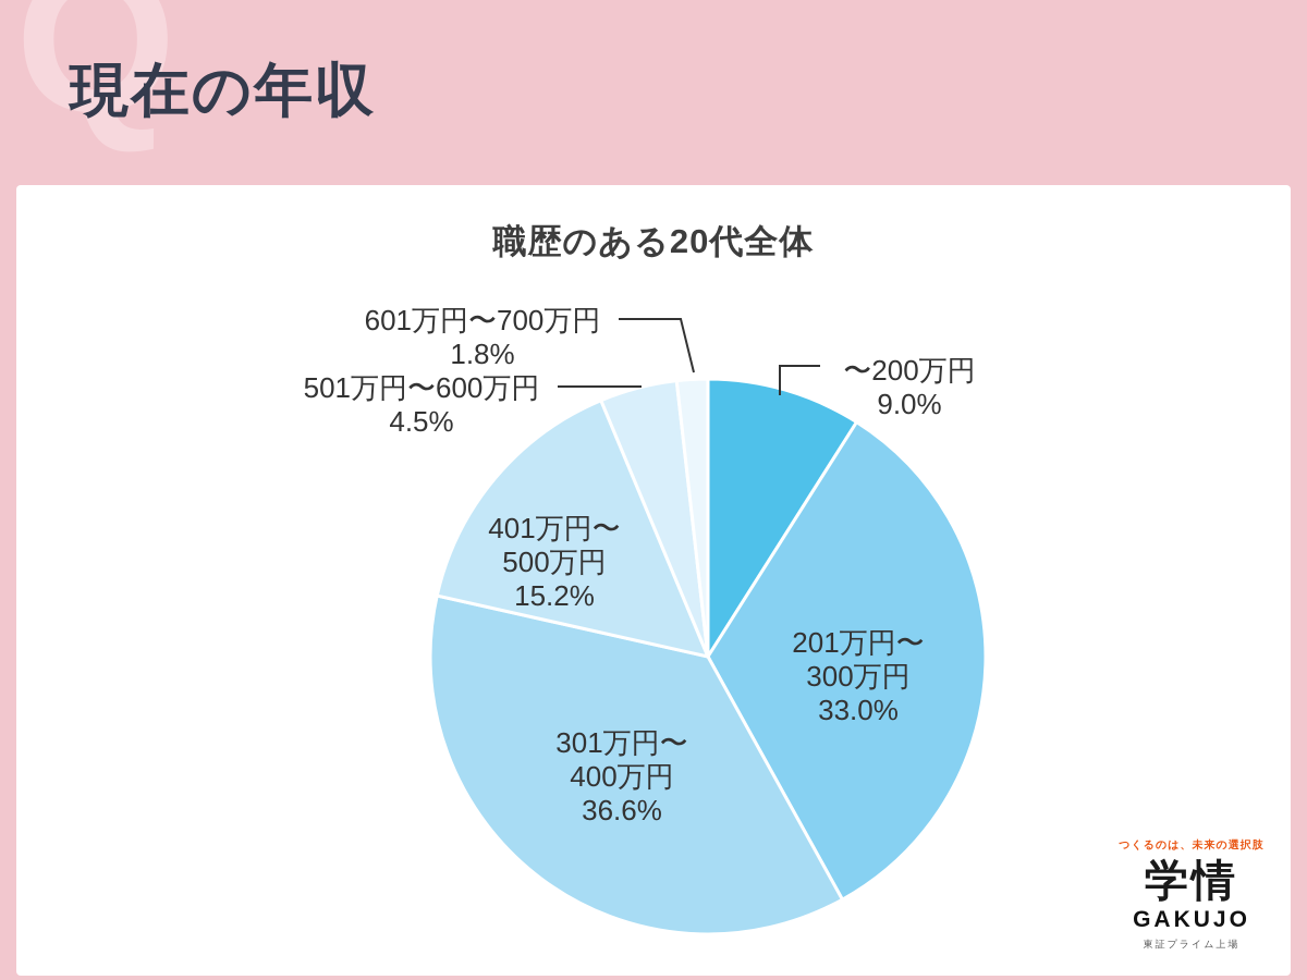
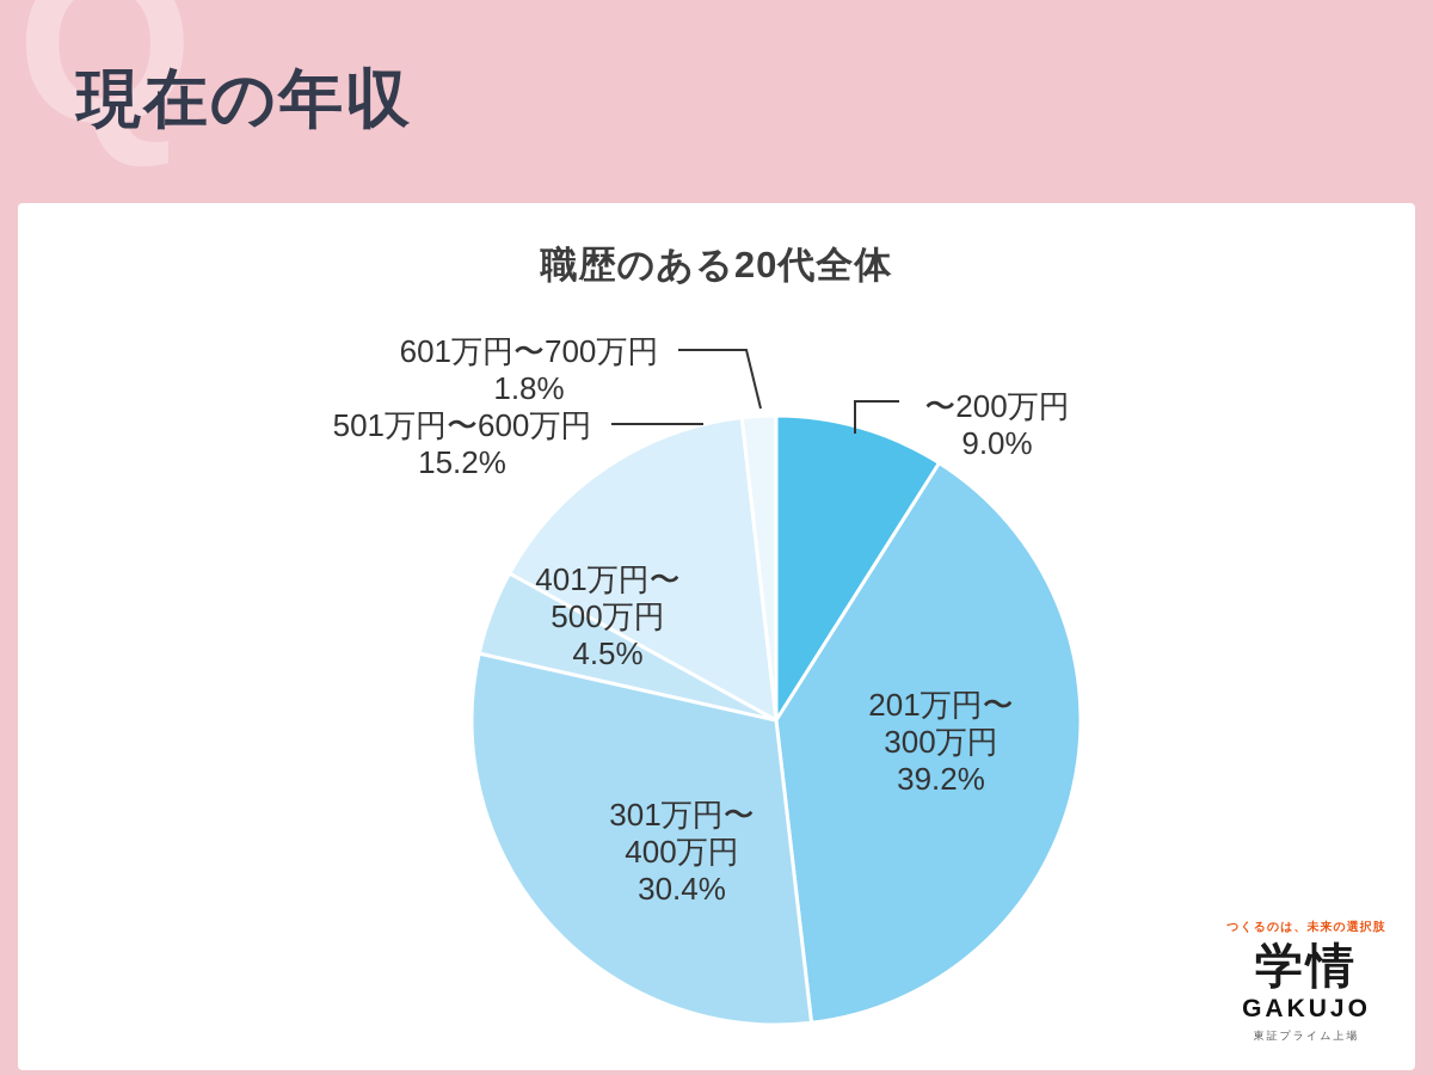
201万円〜300万円: 33.0% -> 39.2%
301万円〜400万円: 36.6% -> 30.4%
401万円〜500万円: 15.2% -> 4.5%
501万円〜600万円: 4.5% -> 15.2%
